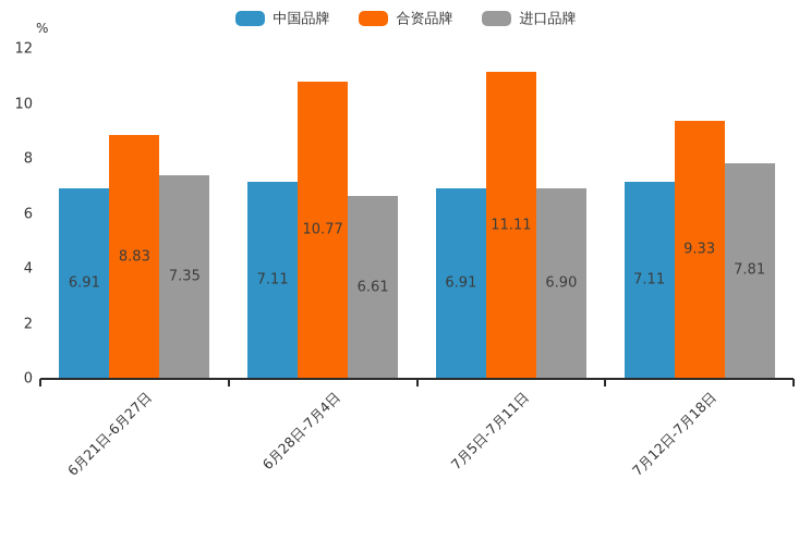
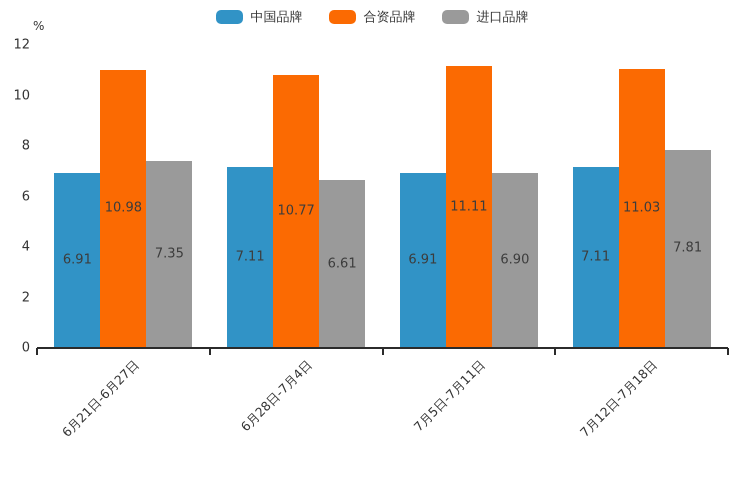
合资品牌/6月21日-6月27日: 8.83 -> 10.98
合资品牌/7月12日-7月18日: 9.33 -> 11.03
